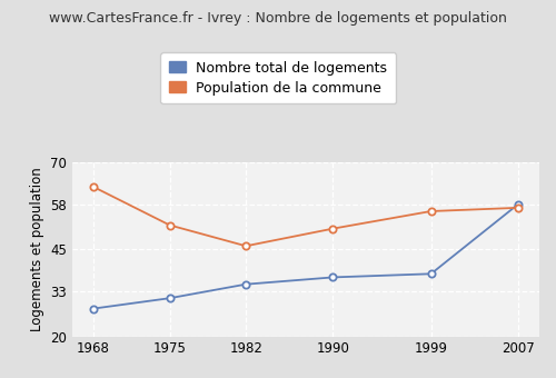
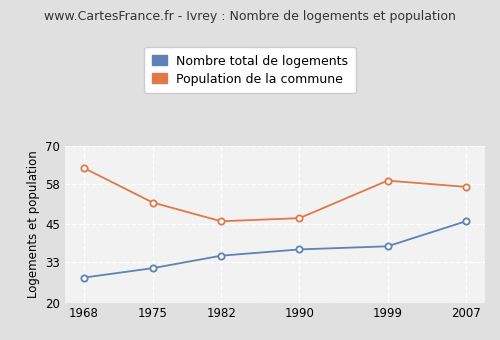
Population de la commune/1990: 51 -> 47
Population de la commune/1999: 56 -> 59
Nombre total de logements/2007: 58 -> 46
